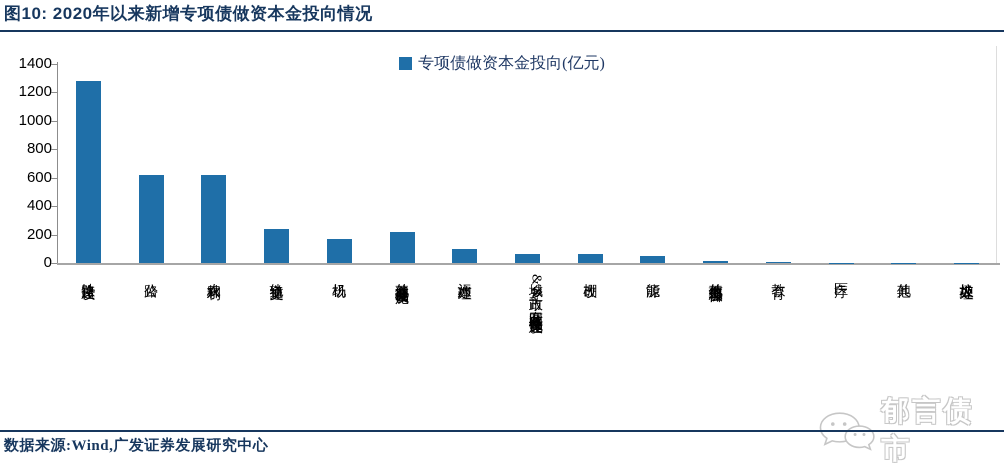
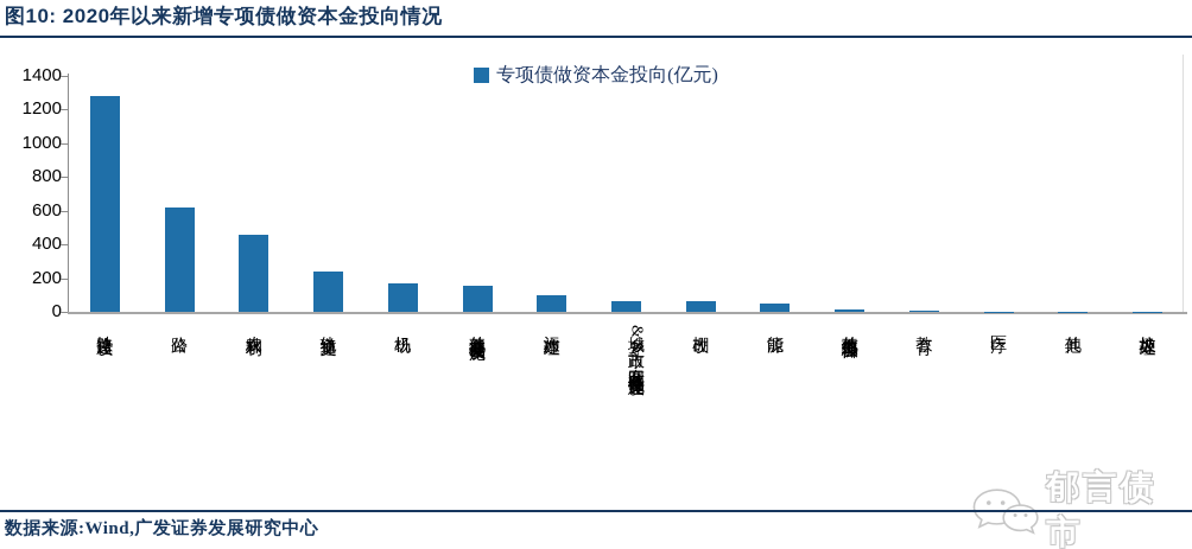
农林水利: 620 -> 460
其他交通基础设施: 220 -> 150
